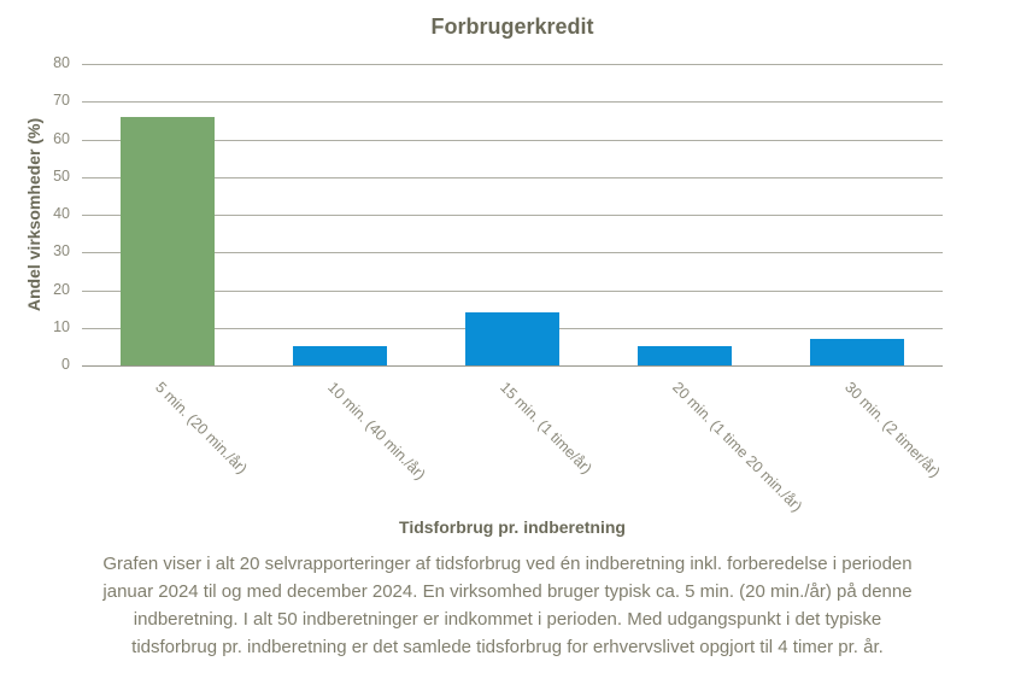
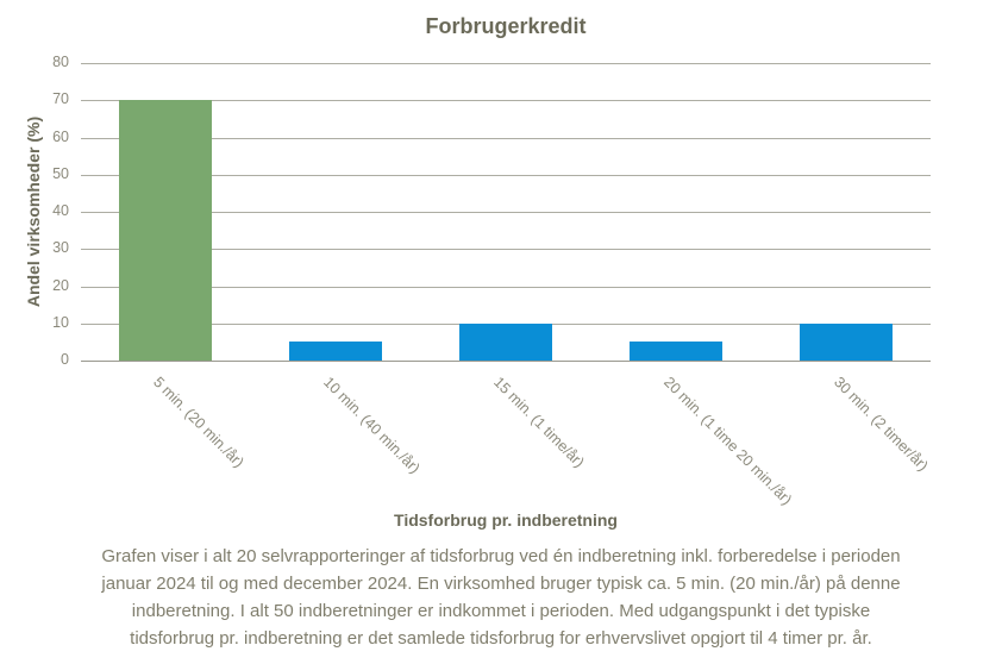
5 min. (20 min./år): 66 -> 70
15 min. (1 time/år): 14 -> 10
30 min. (2 timer/år): 7 -> 10
